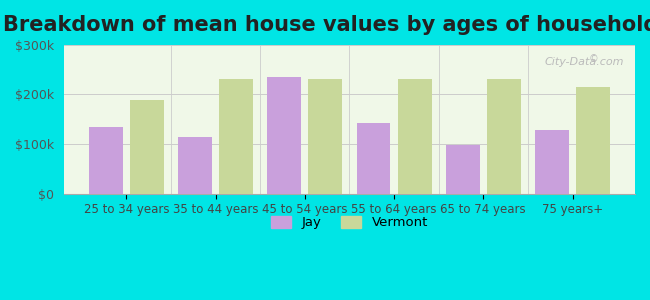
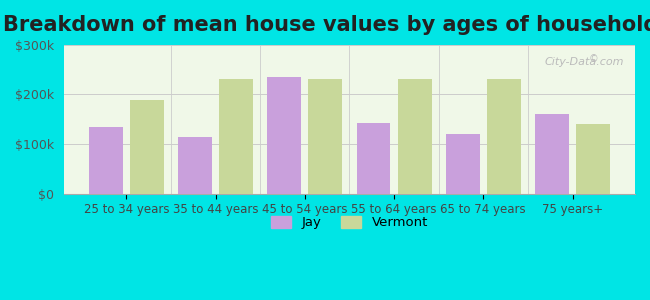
Jay/65 to 74 years: $98k -> $120k
Jay/75 years+: $128k -> $160k
Vermont/75 years+: $215k -> $140k
